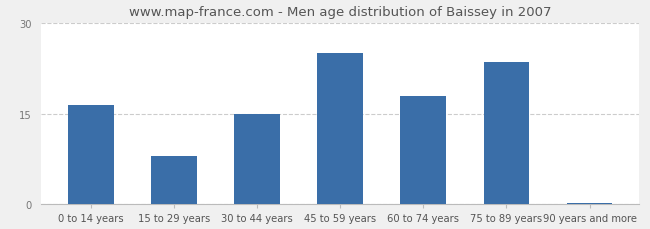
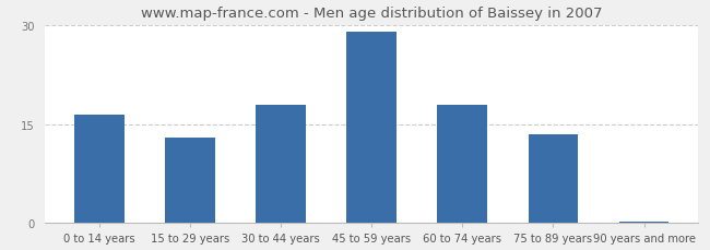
15 to 29 years: 8.0 -> 13.0
30 to 44 years: 15.0 -> 18.0
45 to 59 years: 25.0 -> 29.0
75 to 89 years: 23.6 -> 13.5
